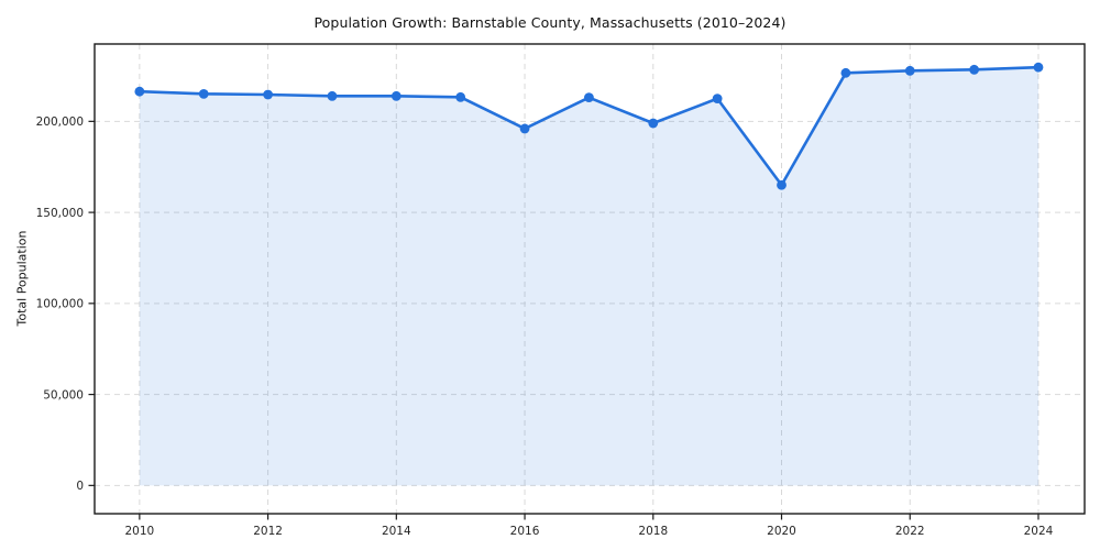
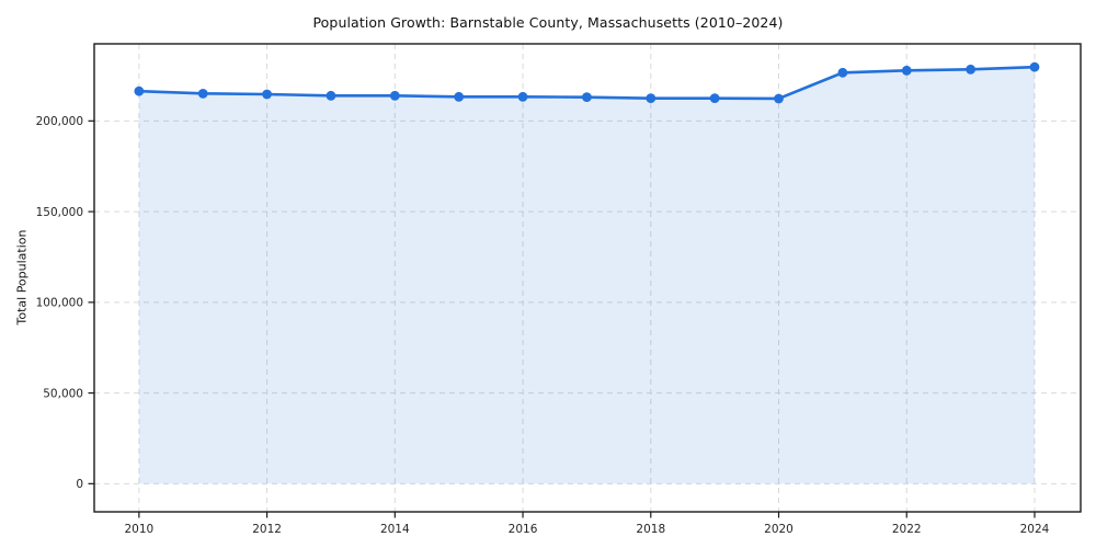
2016: 196000 -> 213000
2018: 199000 -> 212000
2020: 165000 -> 212000
